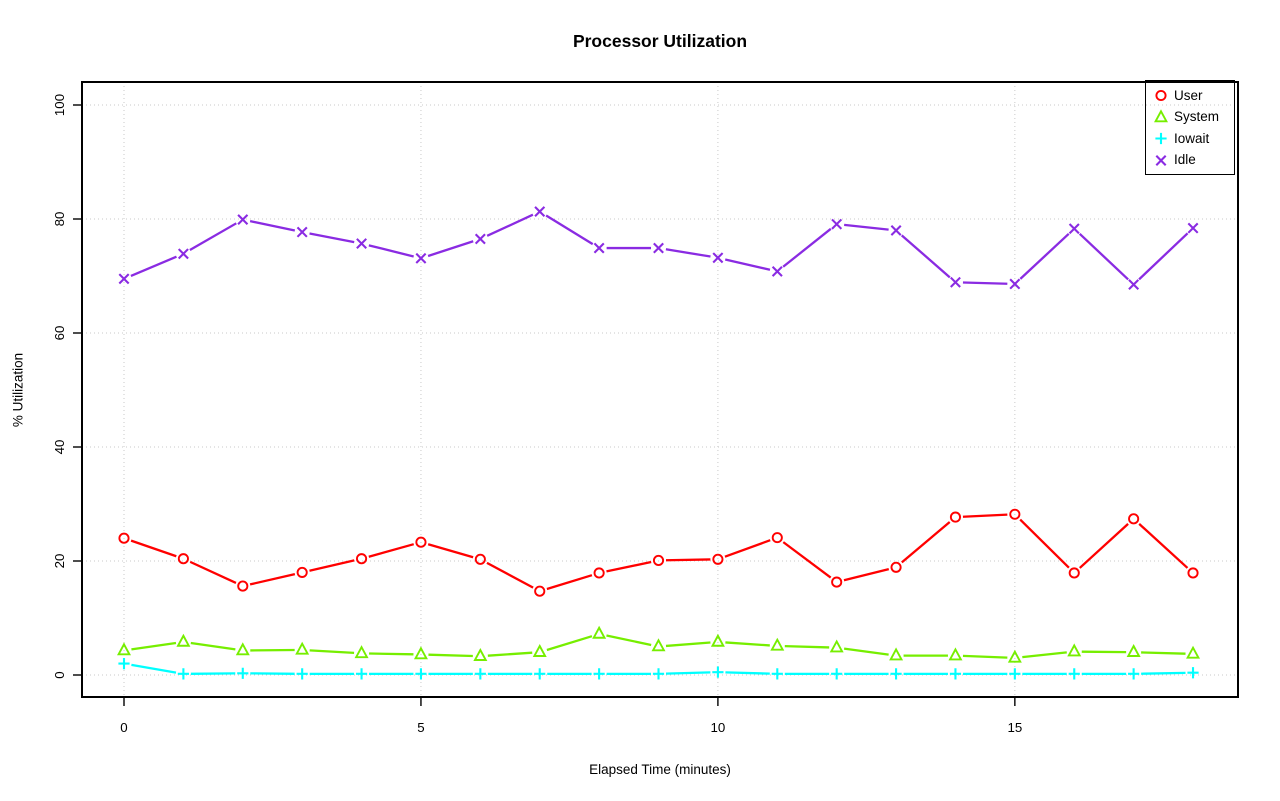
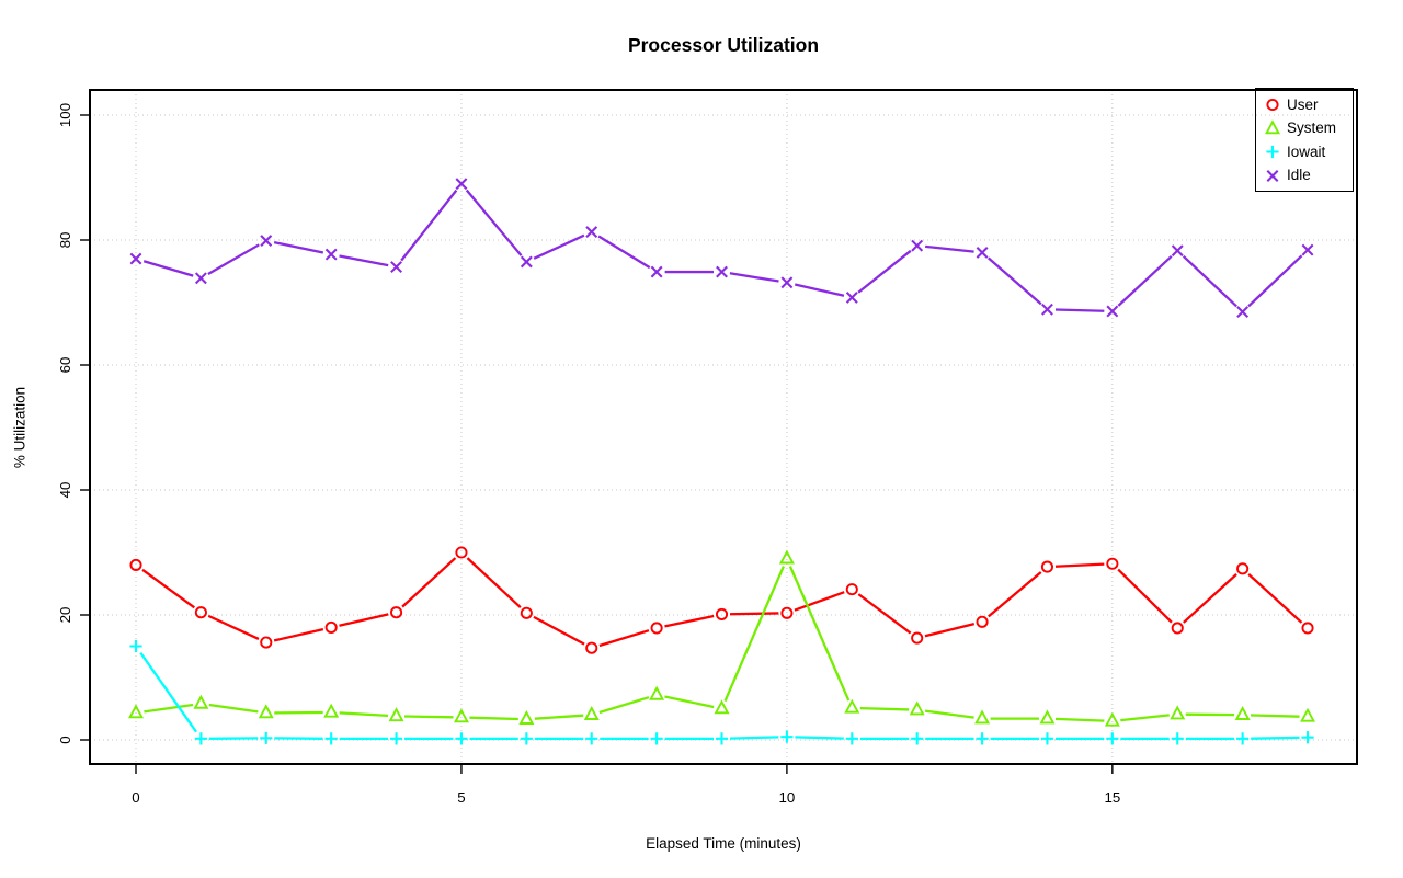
User/0: 24 -> 28
Iowait/0: 2 -> 15
Idle/0: 70 -> 77
User/5: 23 -> 30
Idle/5: 73 -> 89
System/10: 6 -> 29
